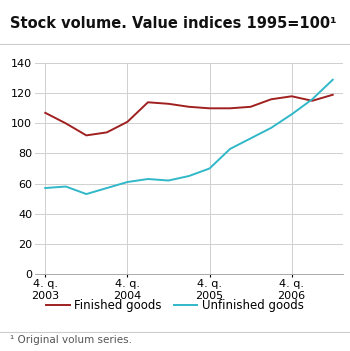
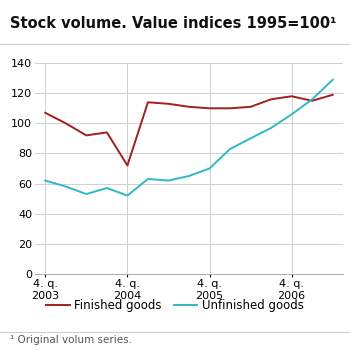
Unfinished goods/4. q. 2003: 57 -> 62
Finished goods/4. q. 2004: 101 -> 72
Unfinished goods/4. q. 2004: 61 -> 52
